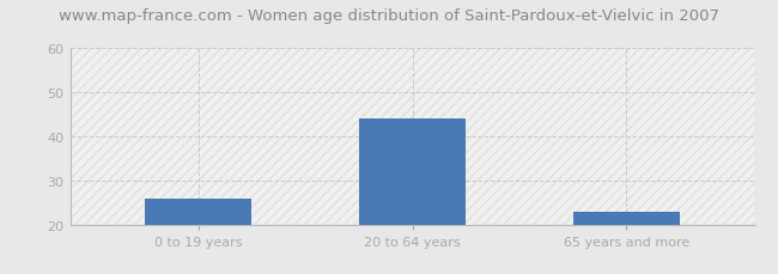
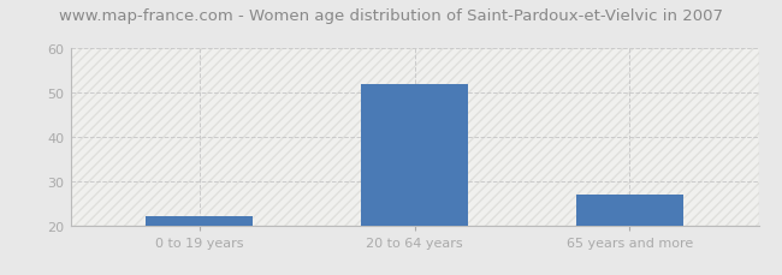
0 to 19 years: 26 -> 22
20 to 64 years: 44 -> 52
65 years and more: 23 -> 27
